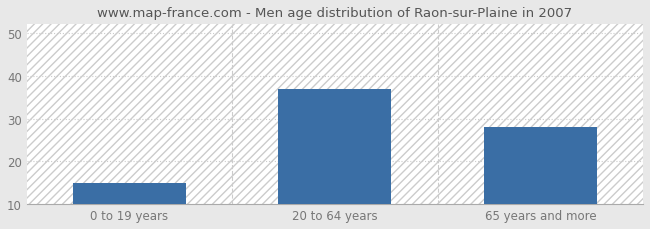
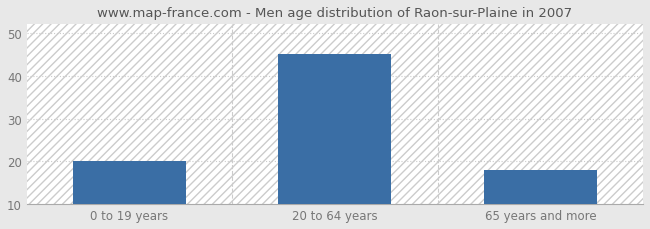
0 to 19 years: 15 -> 20
20 to 64 years: 37 -> 45
65 years and more: 28 -> 18
